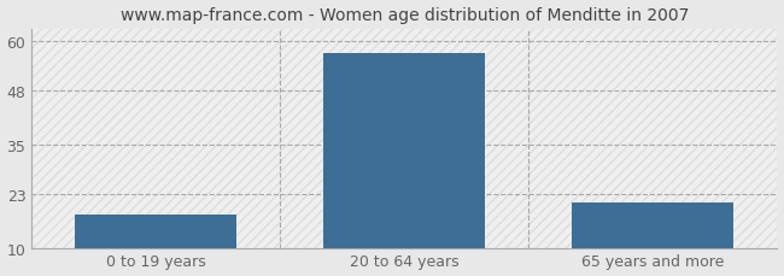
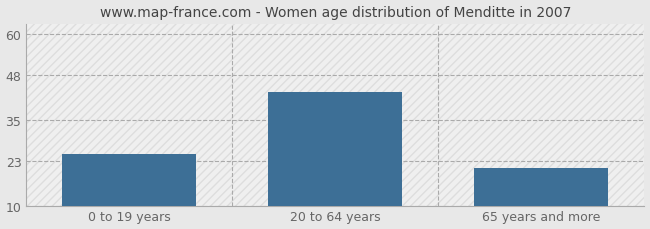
0 to 19 years: 18 -> 25
20 to 64 years: 57 -> 43
